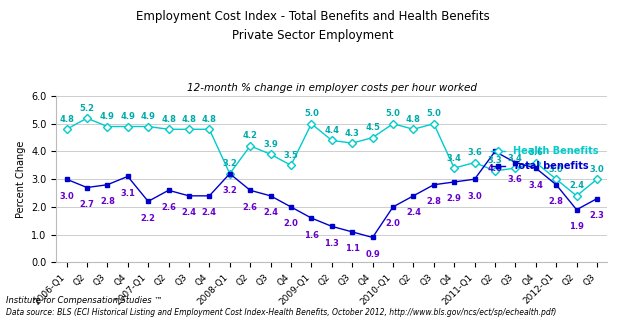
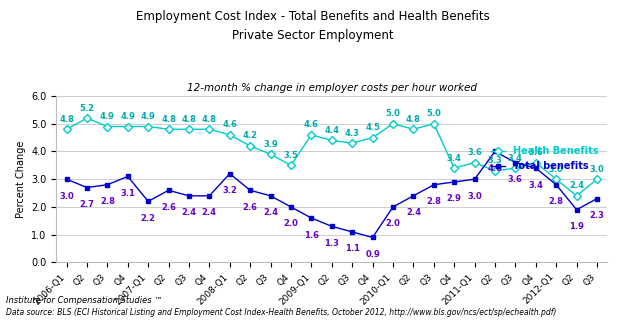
Health Benefits/2008-Q1: 3.2 -> 4.6
Health Benefits/2009-Q1: 5.0 -> 4.6
